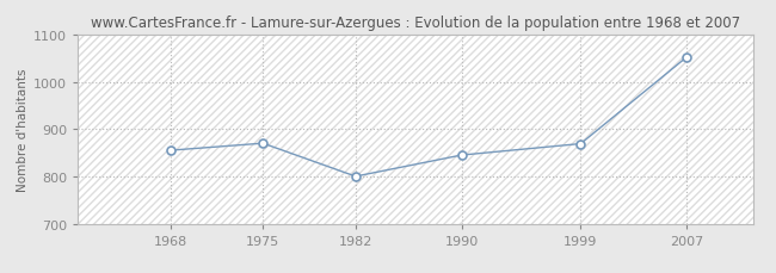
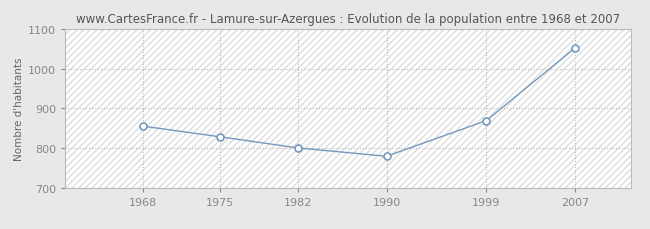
1975: 870 -> 828
1990: 845 -> 779
